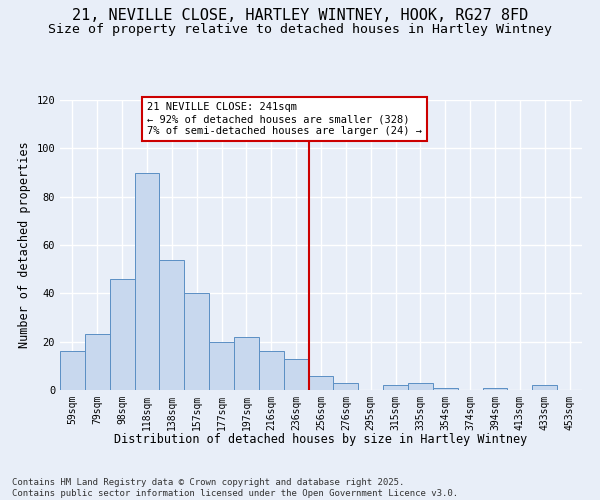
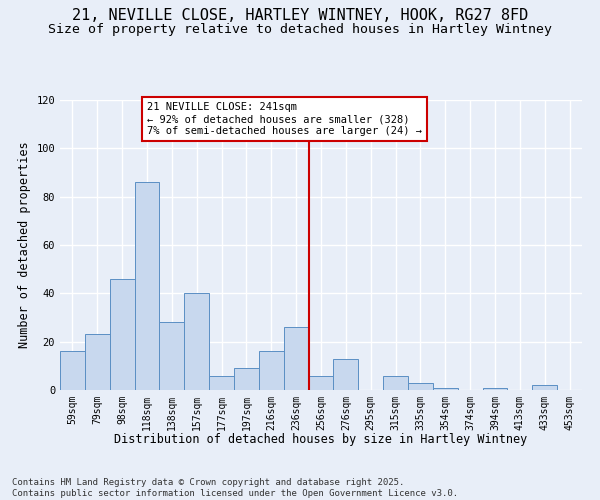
118sqm: 90 -> 86
138sqm: 54 -> 28
177sqm: 20 -> 6
197sqm: 22 -> 9
236sqm: 13 -> 26
276sqm: 3 -> 13
315sqm: 2 -> 6
